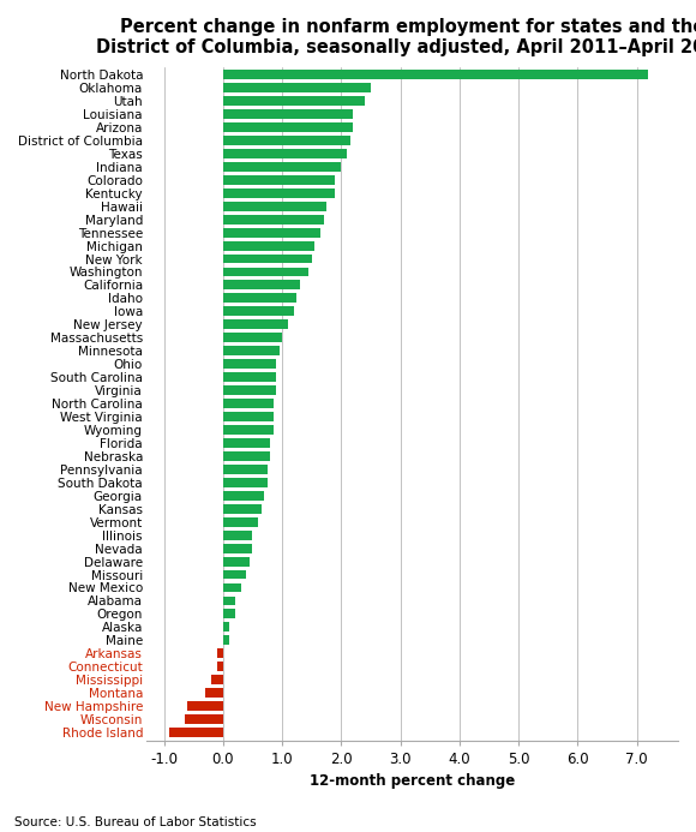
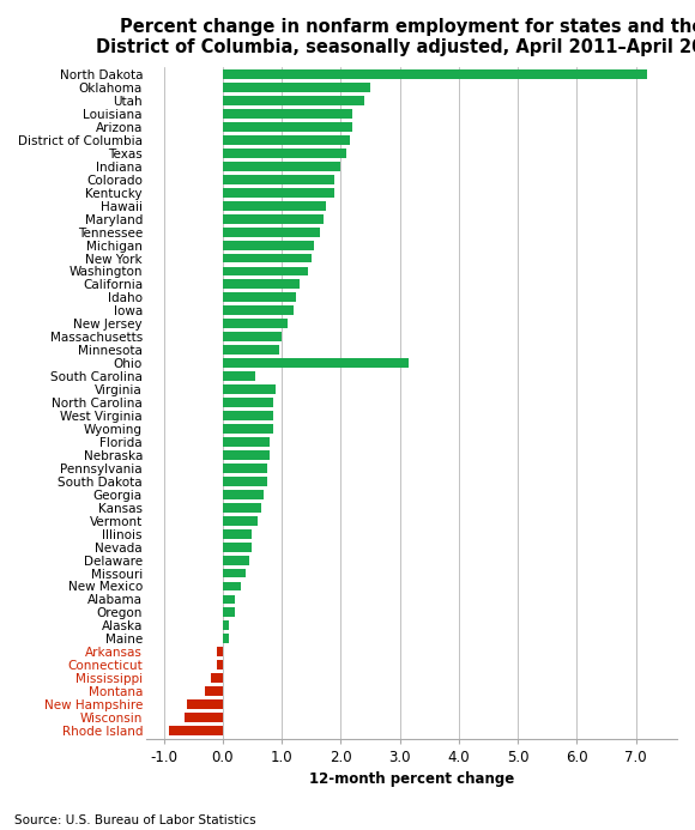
Ohio: 0.90 -> 3.15
South Carolina: 0.90 -> 0.55
